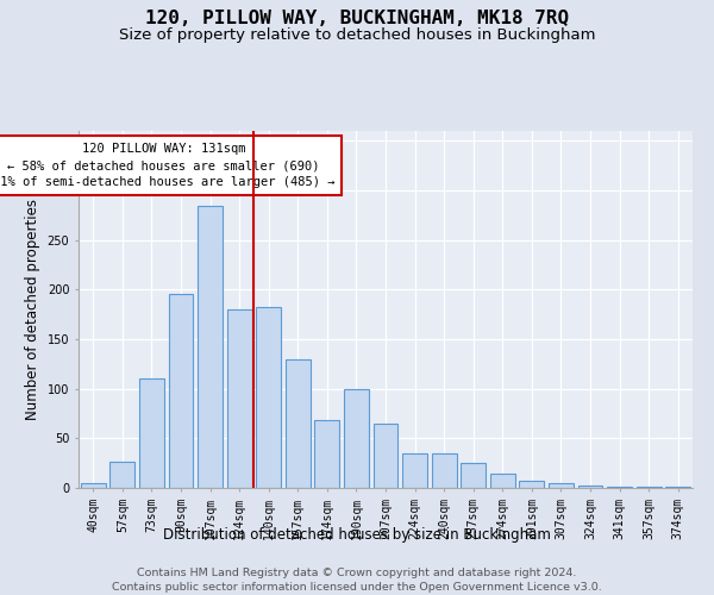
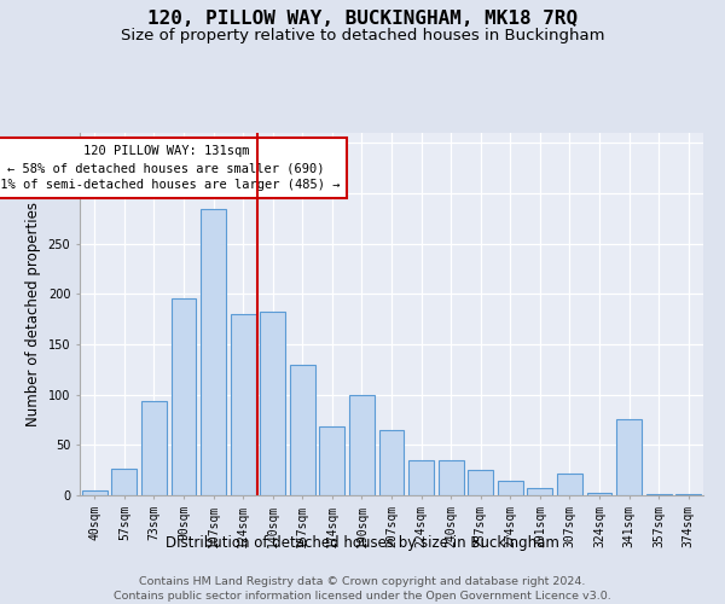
73sqm: 110 -> 94
307sqm: 5 -> 22
341sqm: 1 -> 76
